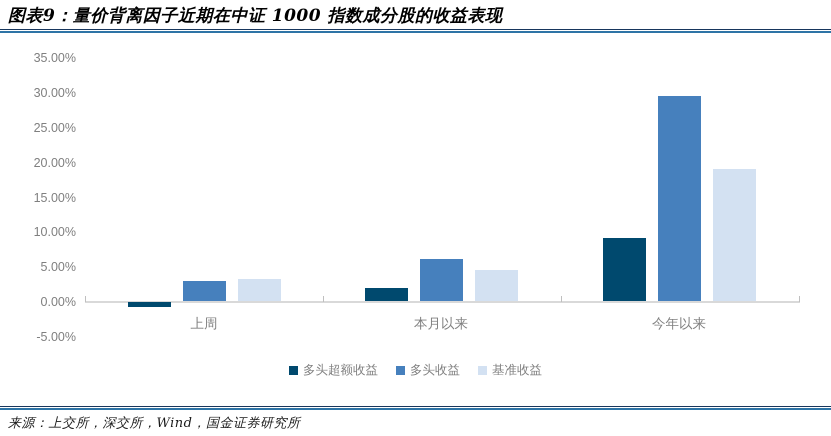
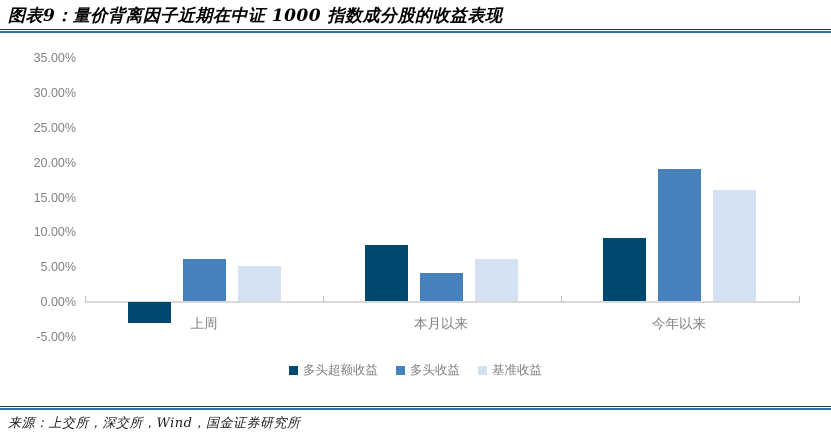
多头超额收益/上周: -1% -> -3%
多头收益/上周: 3% -> 6%
基准收益/上周: 3% -> 5%
多头超额收益/本月以来: 2% -> 8%
多头收益/本月以来: 6% -> 4%
基准收益/本月以来: 4% -> 6%
多头收益/今年以来: 30% -> 19%
基准收益/今年以来: 19% -> 16%
